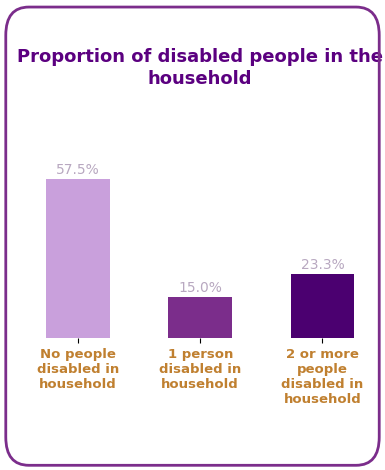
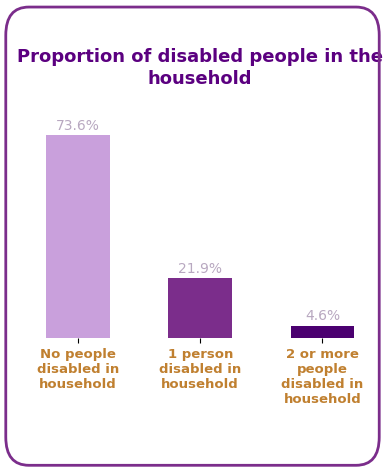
No people disabled in household: 57.5% -> 73.6%
1 person disabled in household: 15.0% -> 21.9%
2 or more people disabled in household: 23.3% -> 4.6%
